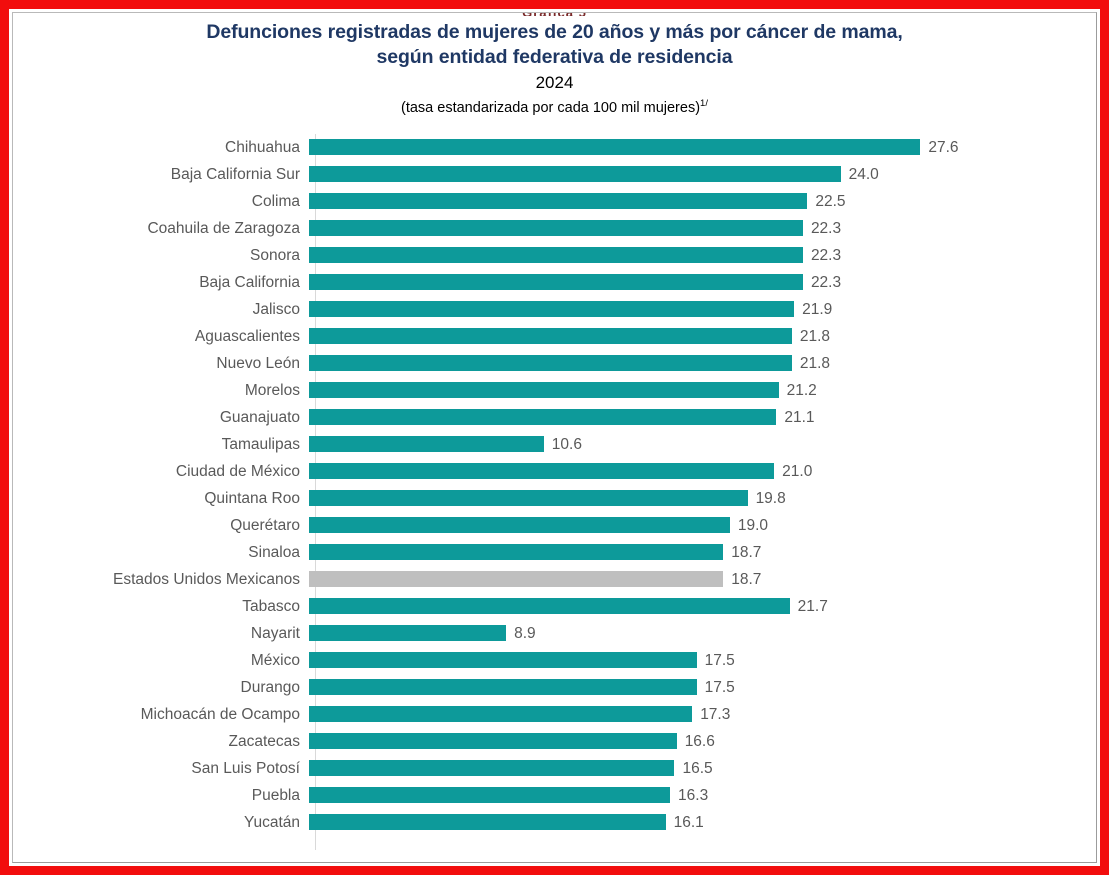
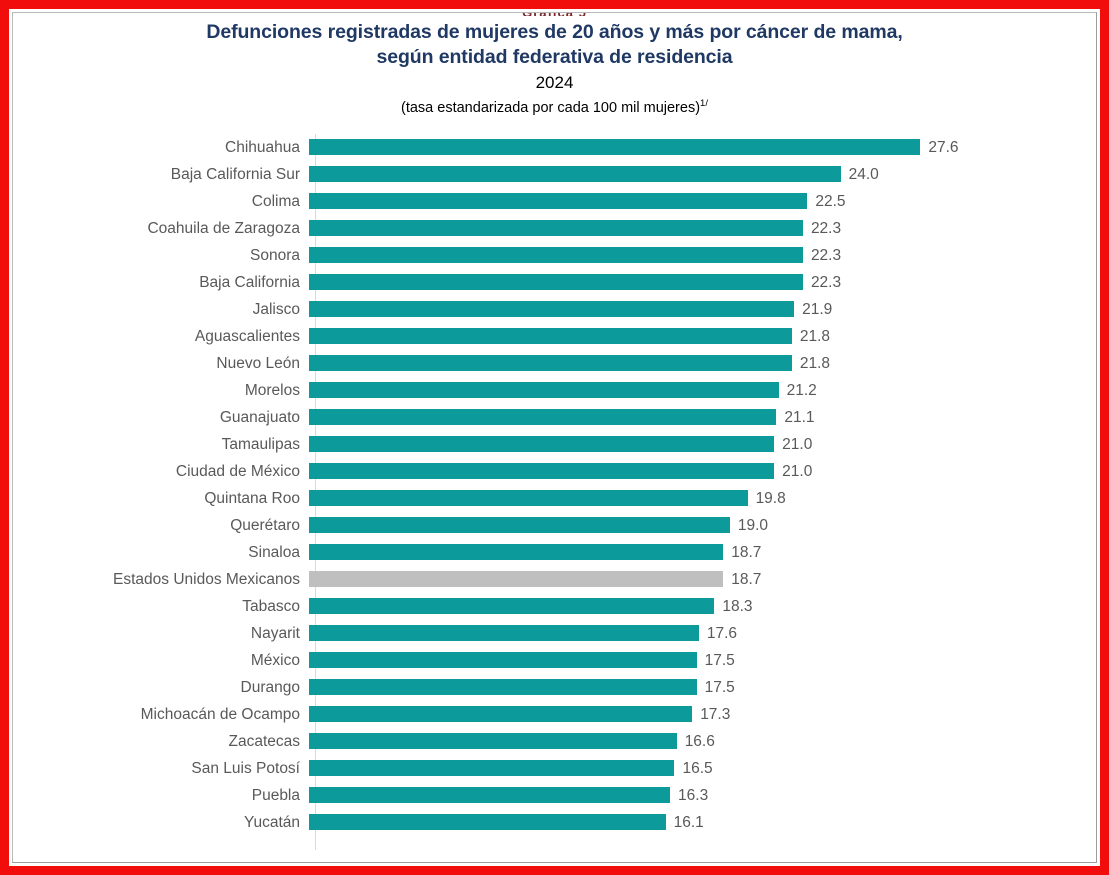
Tamaulipas: 10.6 -> 21.0
Tabasco: 21.7 -> 18.3
Nayarit: 8.9 -> 17.6
